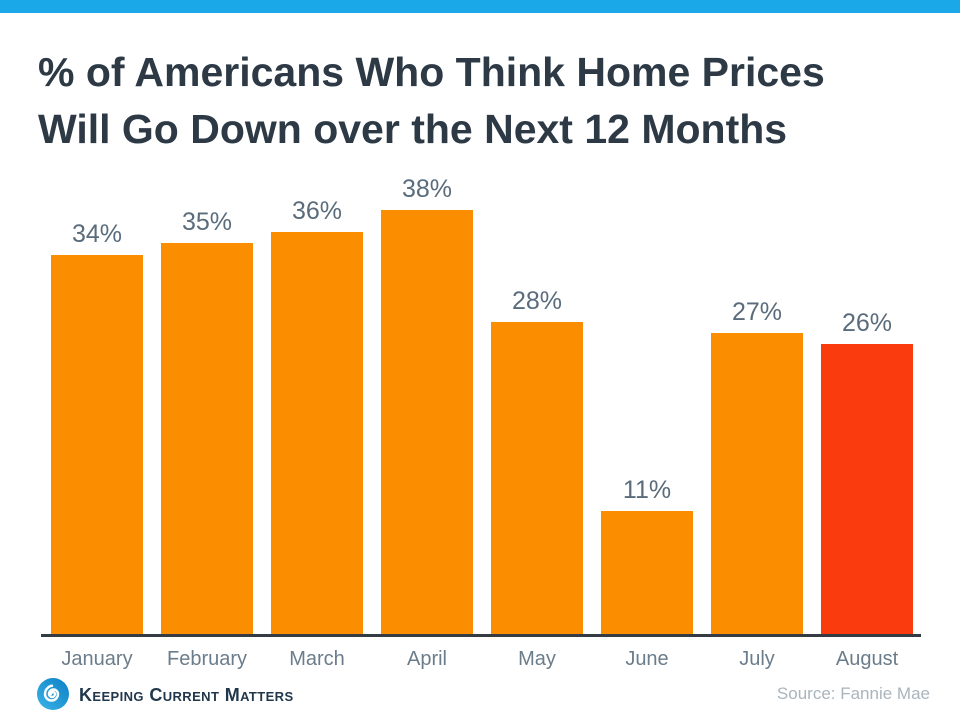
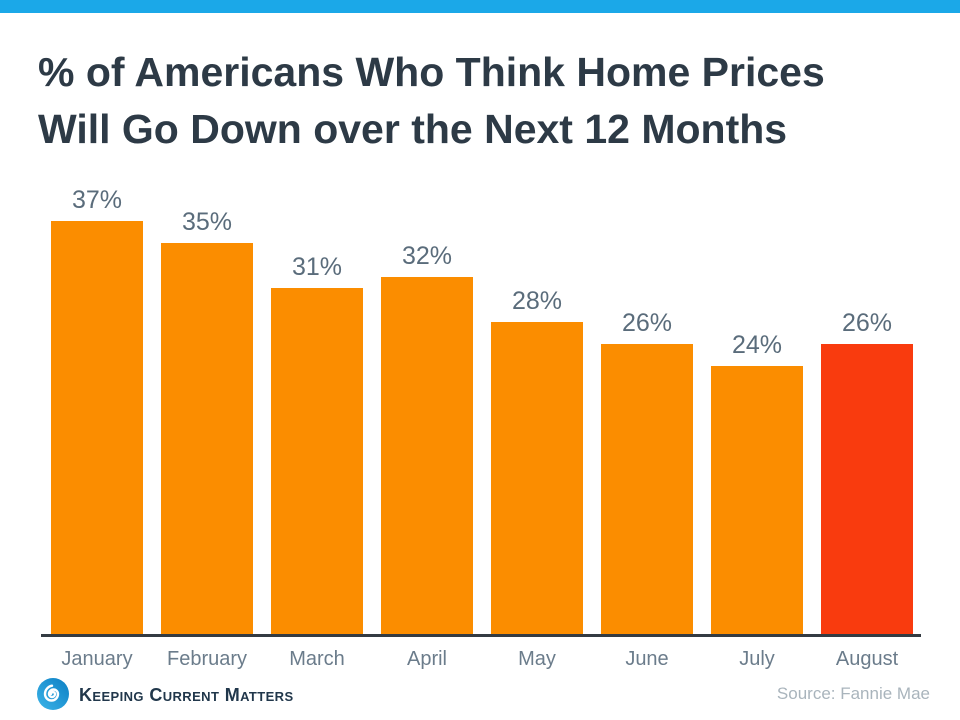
January: 34% -> 37%
March: 36% -> 31%
April: 38% -> 32%
June: 11% -> 26%
July: 27% -> 24%
